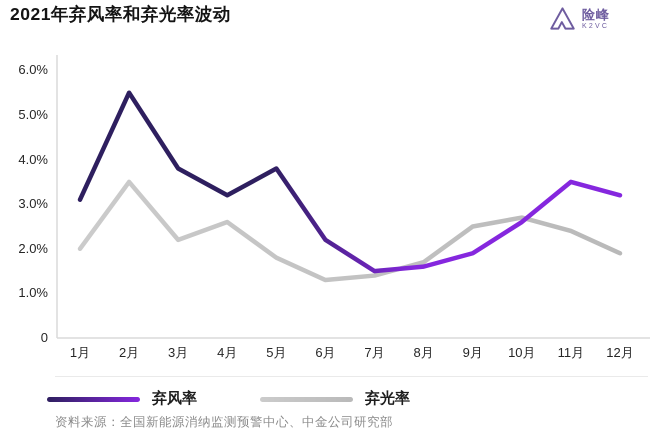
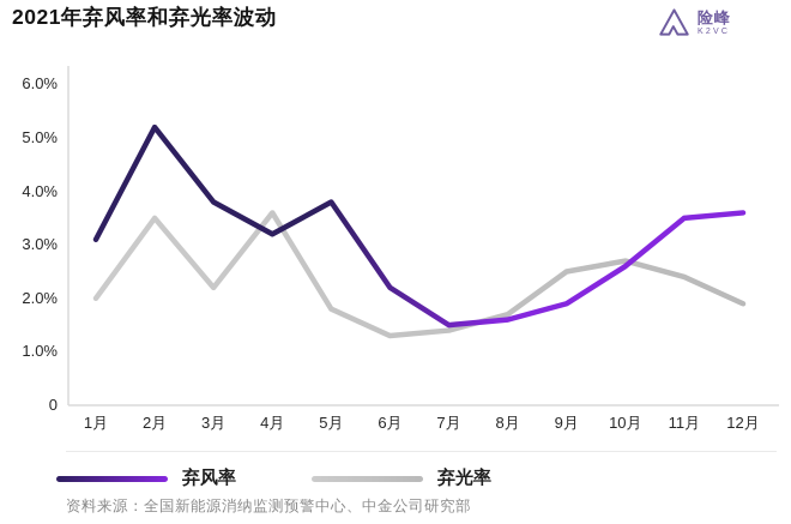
弃风率/2月: 5.5% -> 5.2%
弃光率/4月: 2.6% -> 3.6%
弃风率/12月: 3.2% -> 3.6%
